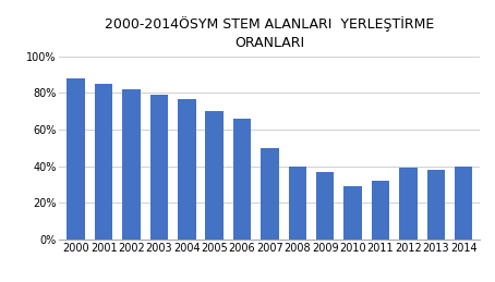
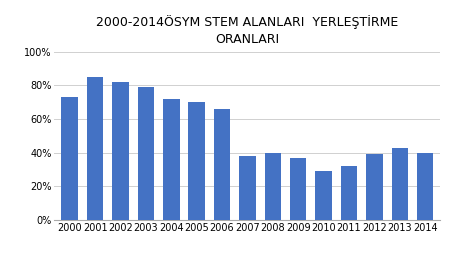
2000: 88% -> 73%
2004: 77% -> 72%
2007: 50% -> 38%
2013: 38% -> 43%
